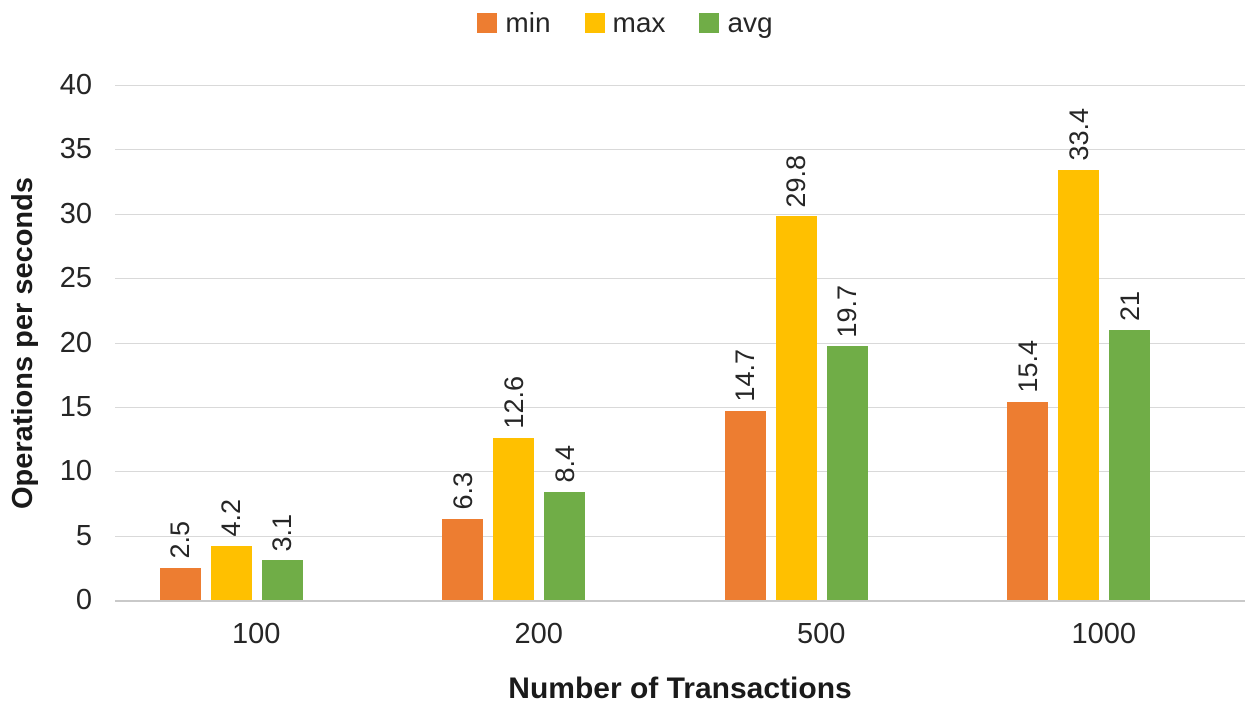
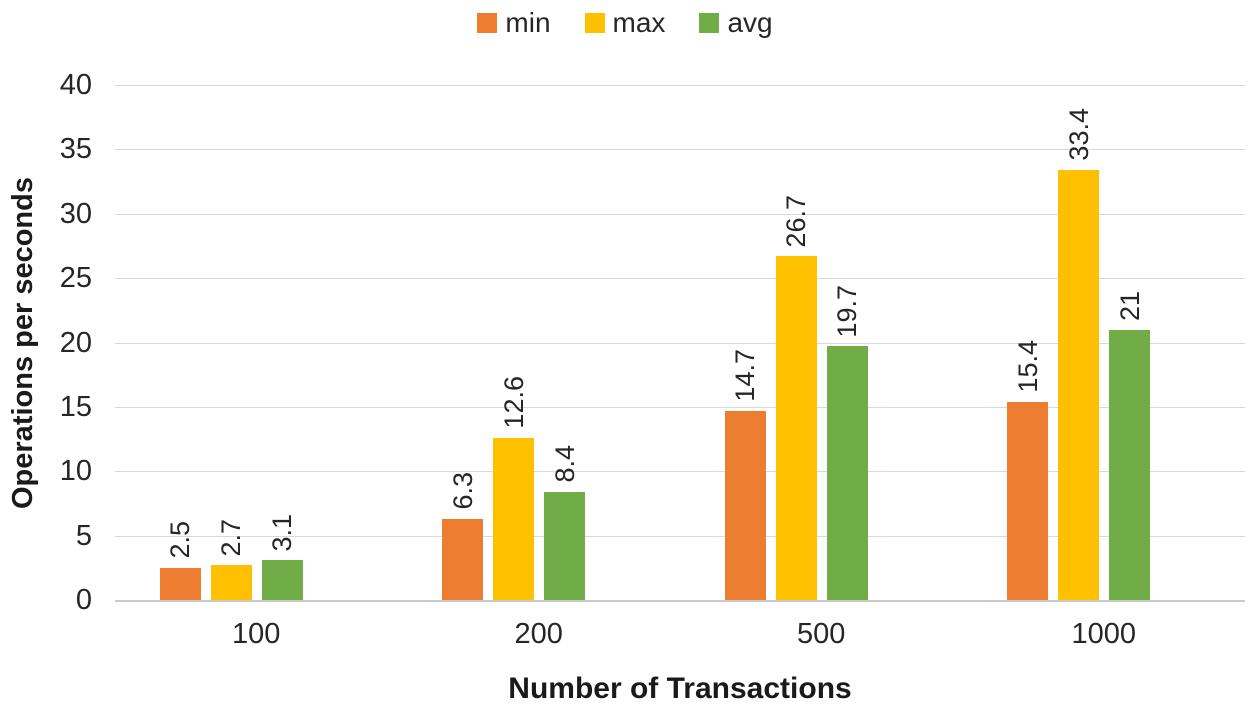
max/100: 4.2 -> 2.7
max/500: 29.8 -> 26.7
